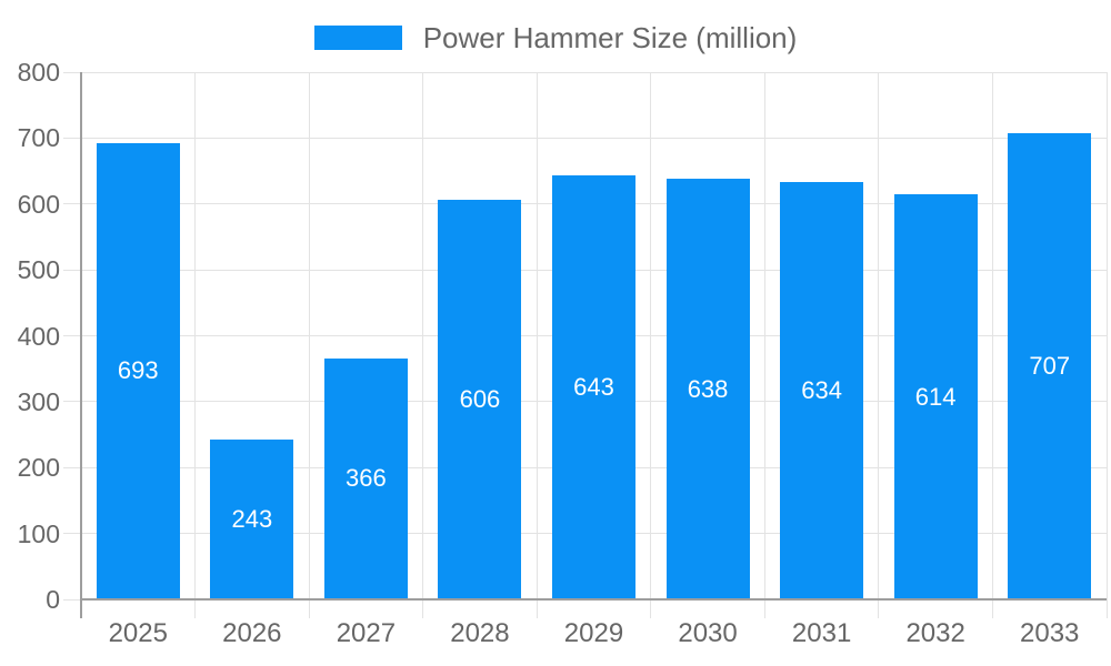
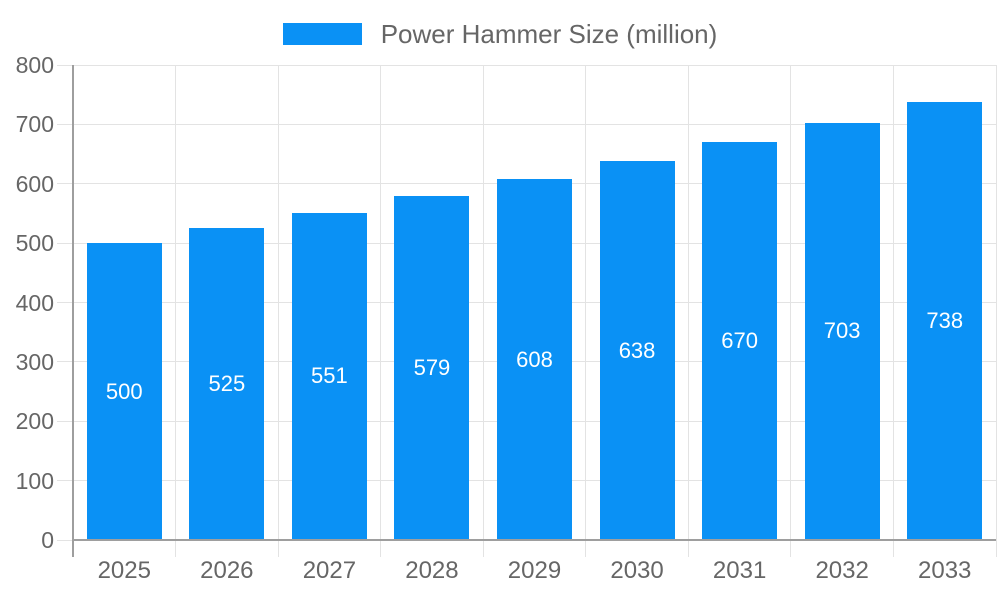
2025: 693 -> 500
2026: 243 -> 525
2027: 366 -> 551
2028: 606 -> 579
2029: 643 -> 608
2031: 634 -> 670
2032: 614 -> 703
2033: 707 -> 738
